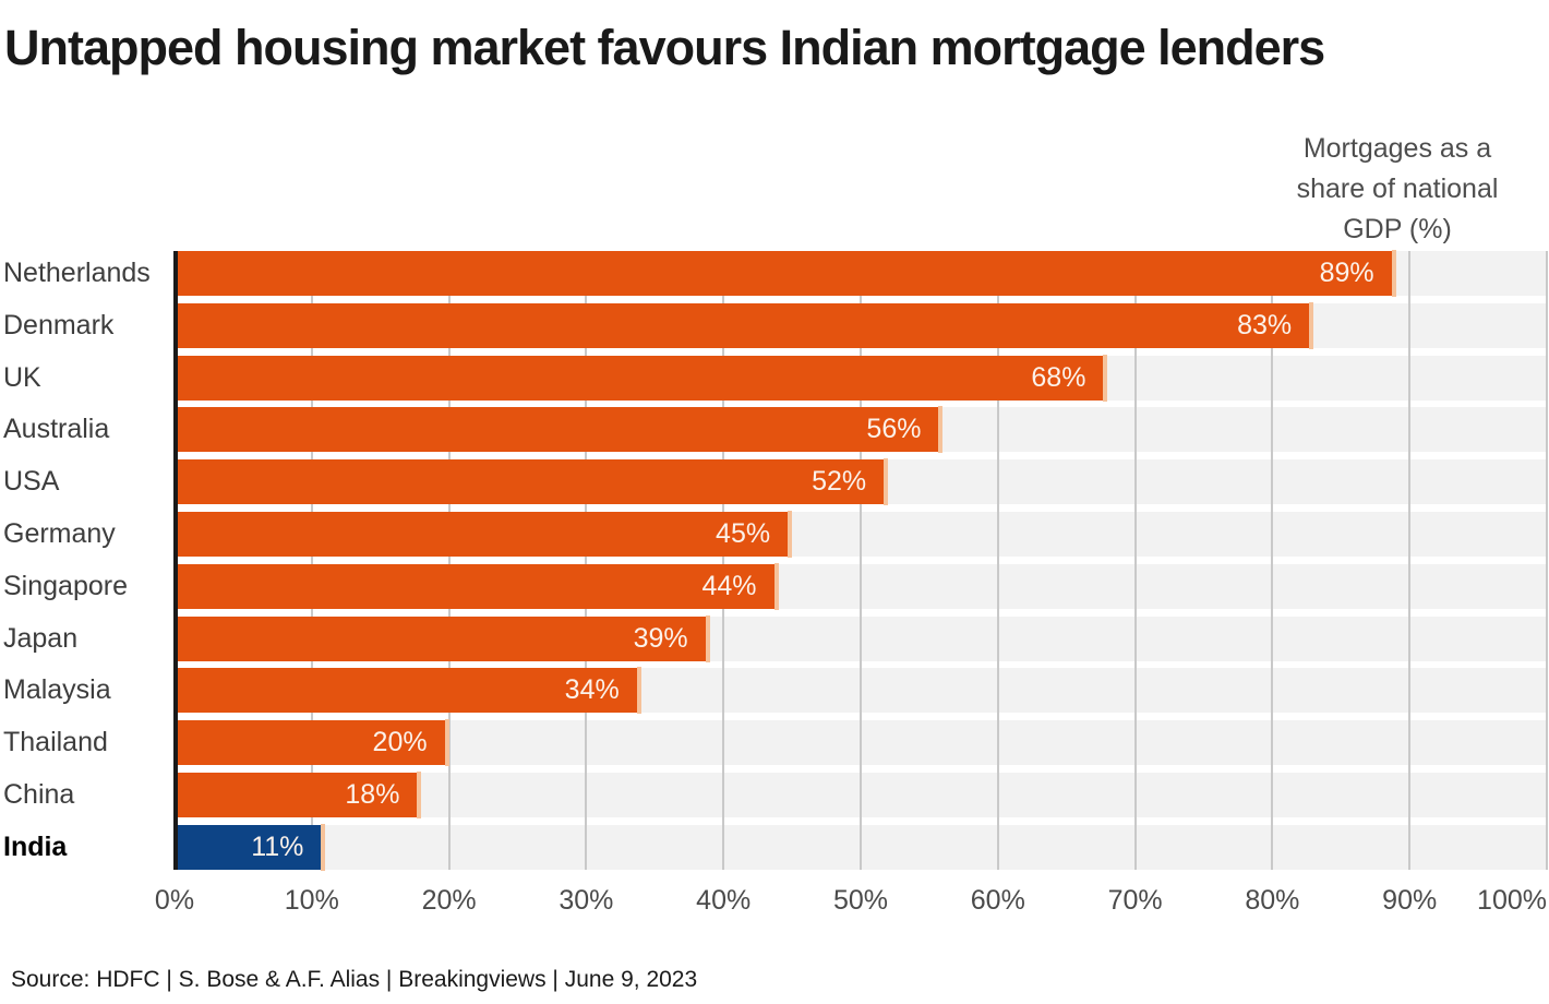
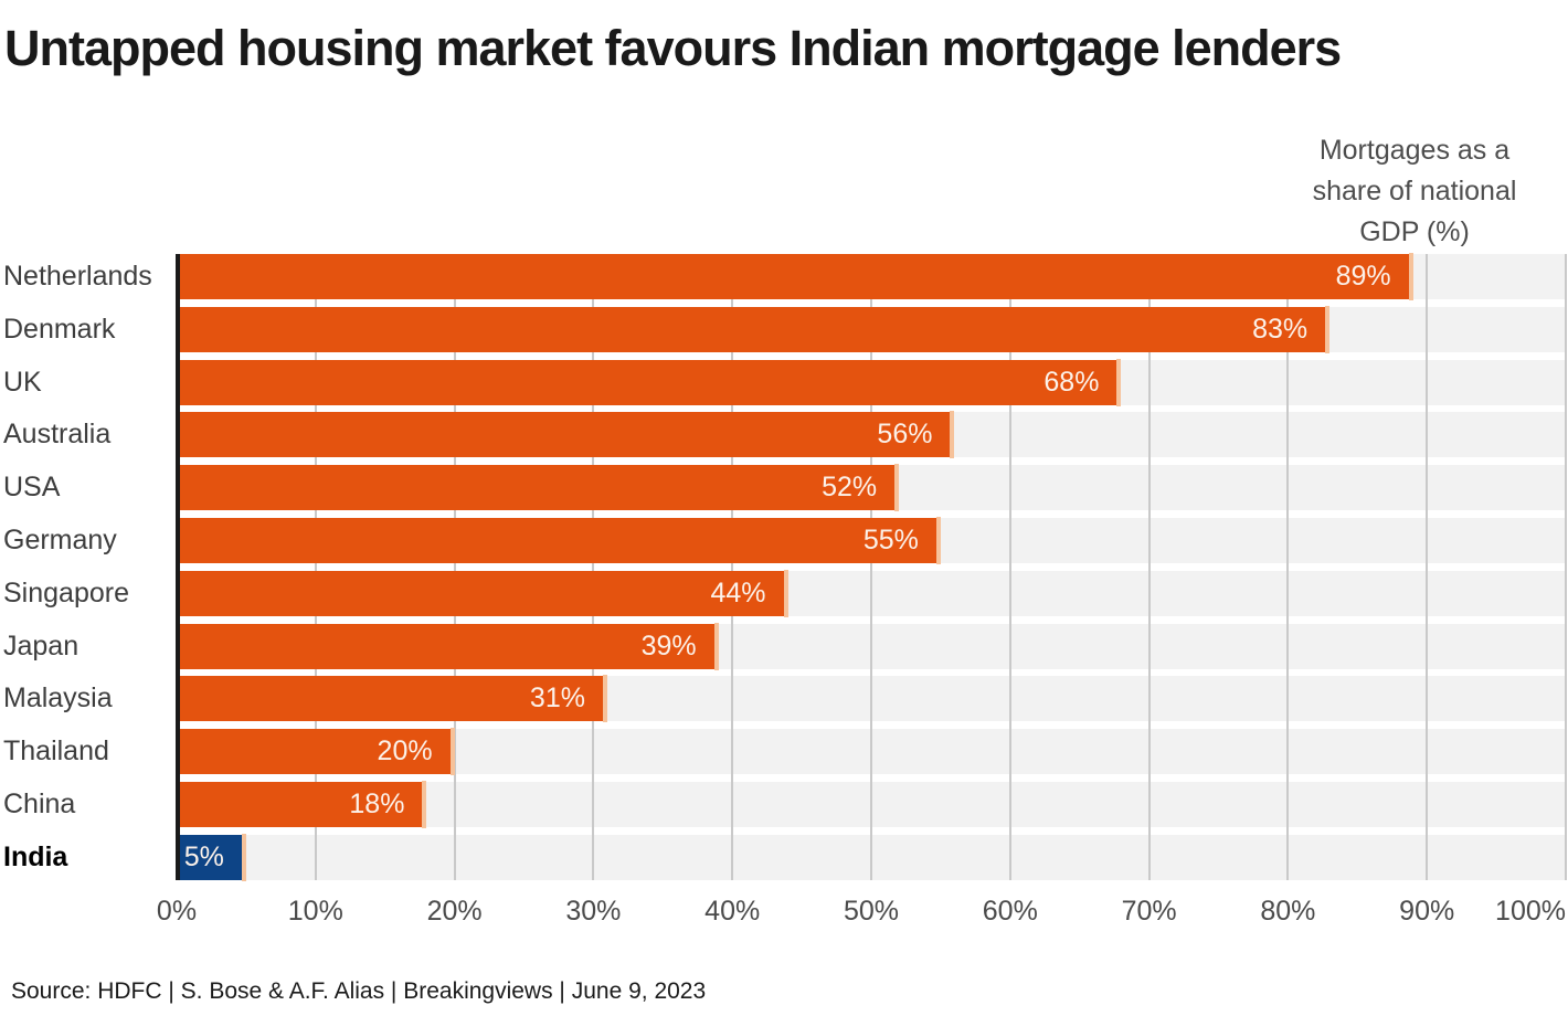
Germany: 45% -> 55%
Malaysia: 34% -> 31%
India: 11% -> 5%
